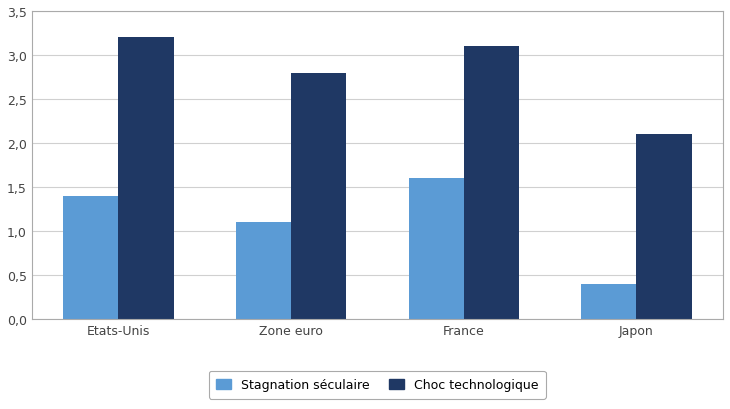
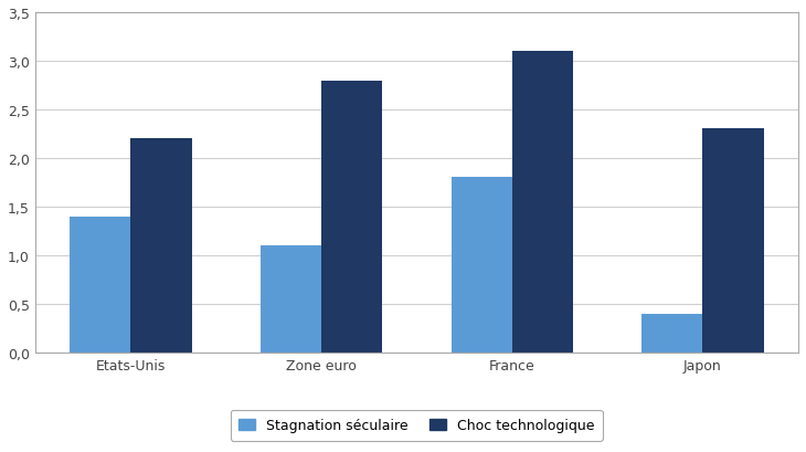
Choc technologique/Etats-Unis: 3,2 -> 2,2
Stagnation séculaire/France: 1,6 -> 1,8
Choc technologique/Japon: 2,1 -> 2,3
